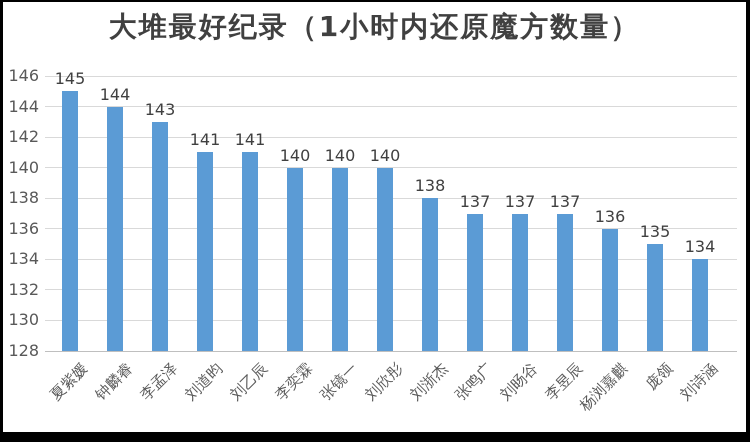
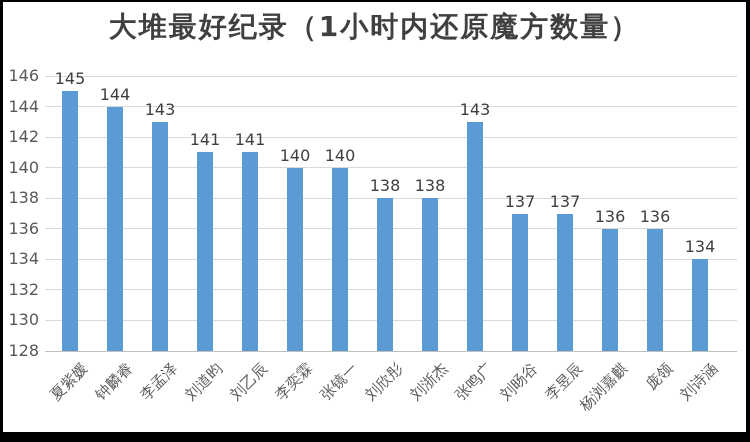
刘欣彤: 140 -> 138
张鸣广: 137 -> 143
庞领: 135 -> 136
